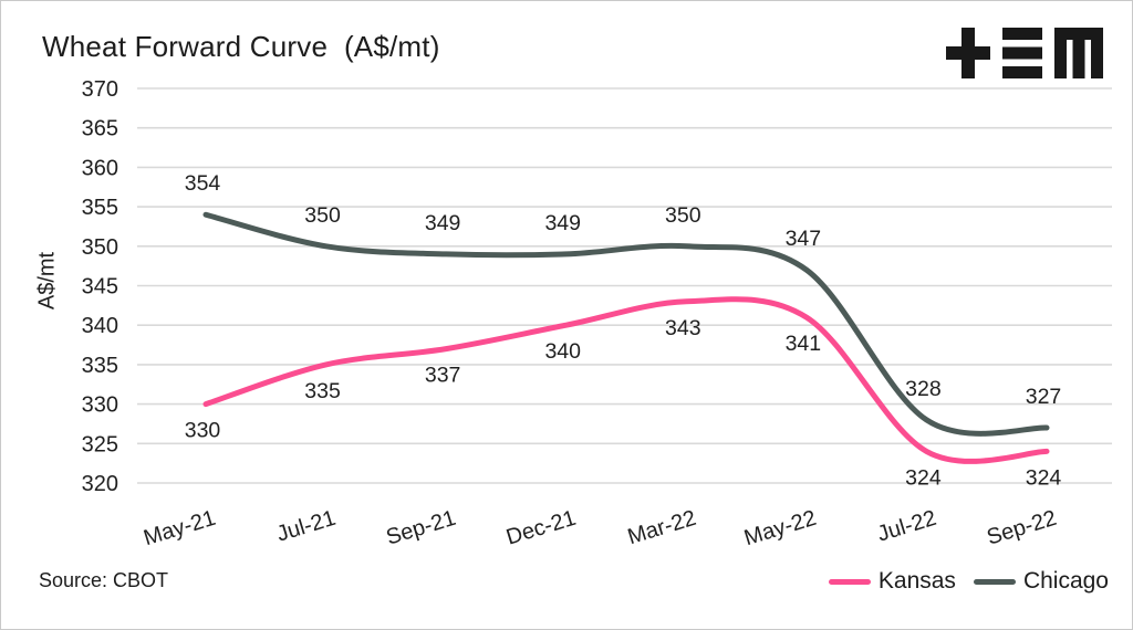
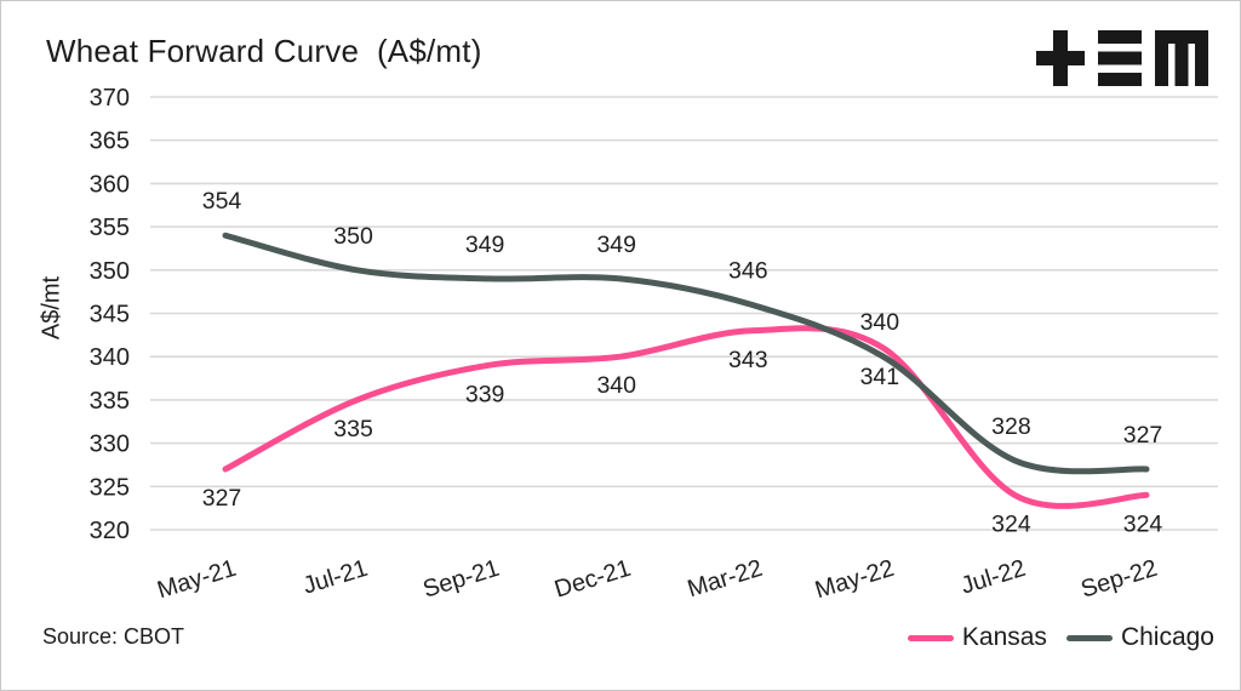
Kansas/May-21: 330 -> 327
Kansas/Sep-21: 337 -> 339
Chicago/Mar-22: 350 -> 346
Chicago/May-22: 347 -> 340
